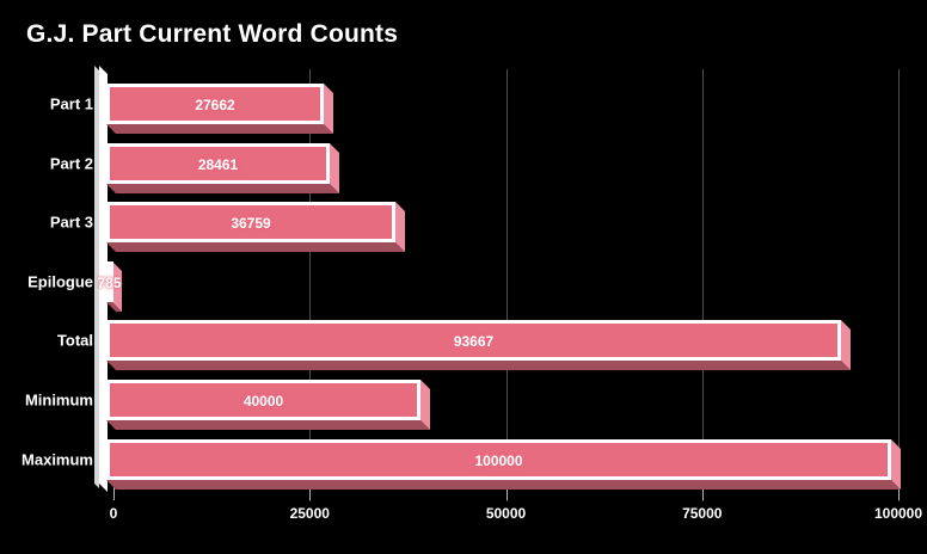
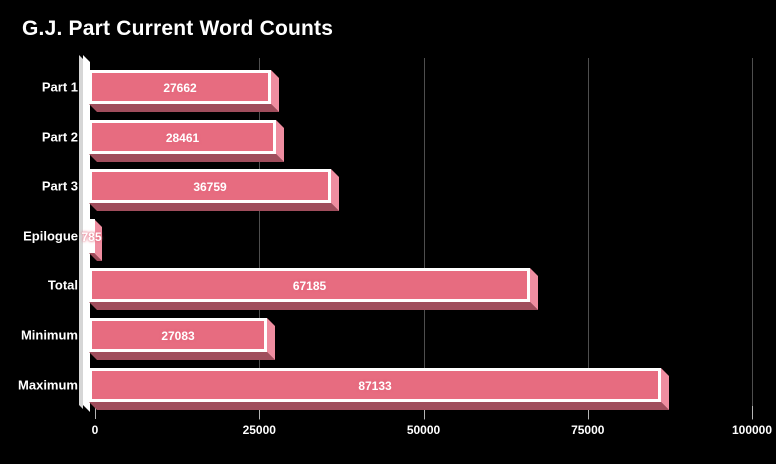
Total: 93667 -> 67185
Minimum: 40000 -> 27083
Maximum: 100000 -> 87133
